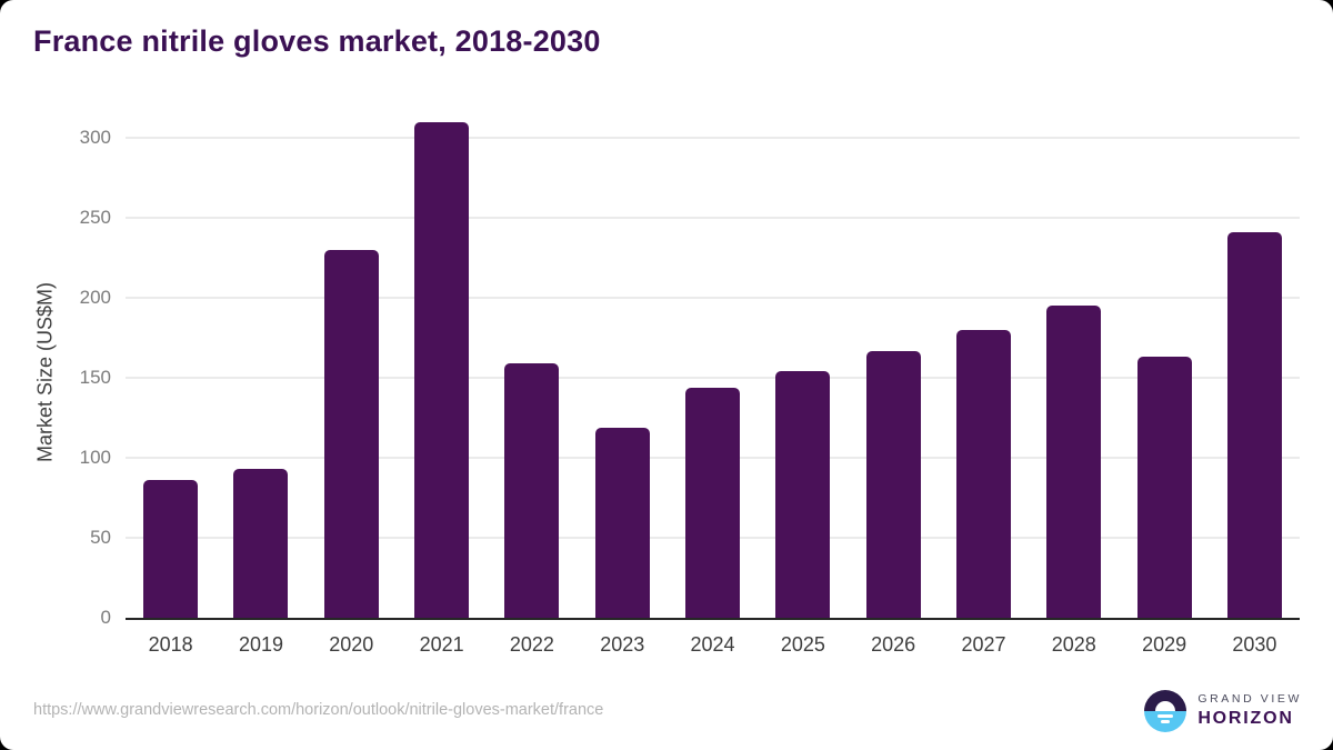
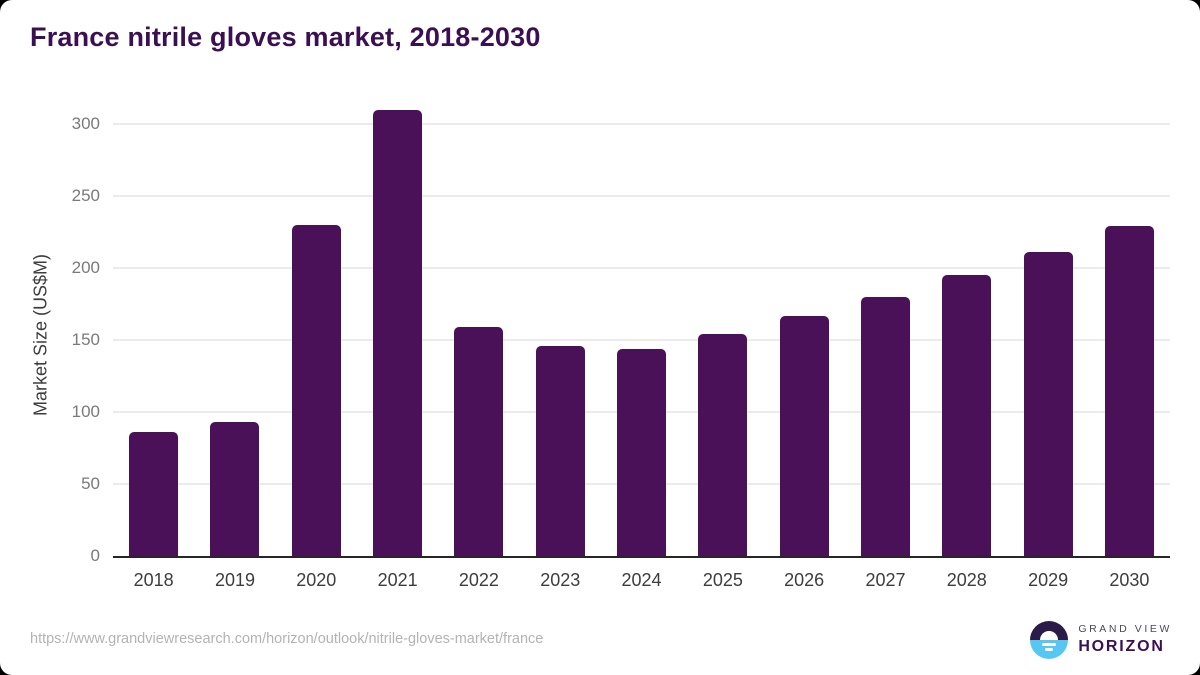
2023: 119 -> 146
2029: 163 -> 211
2030: 241 -> 229
